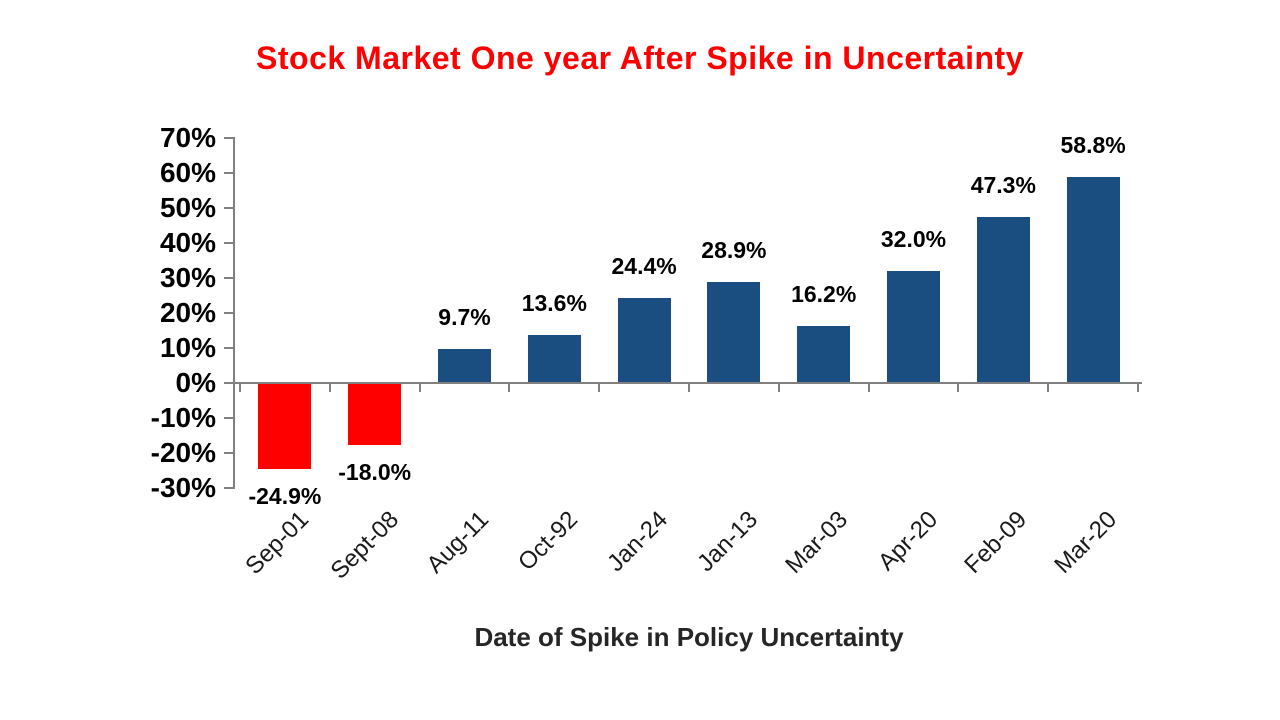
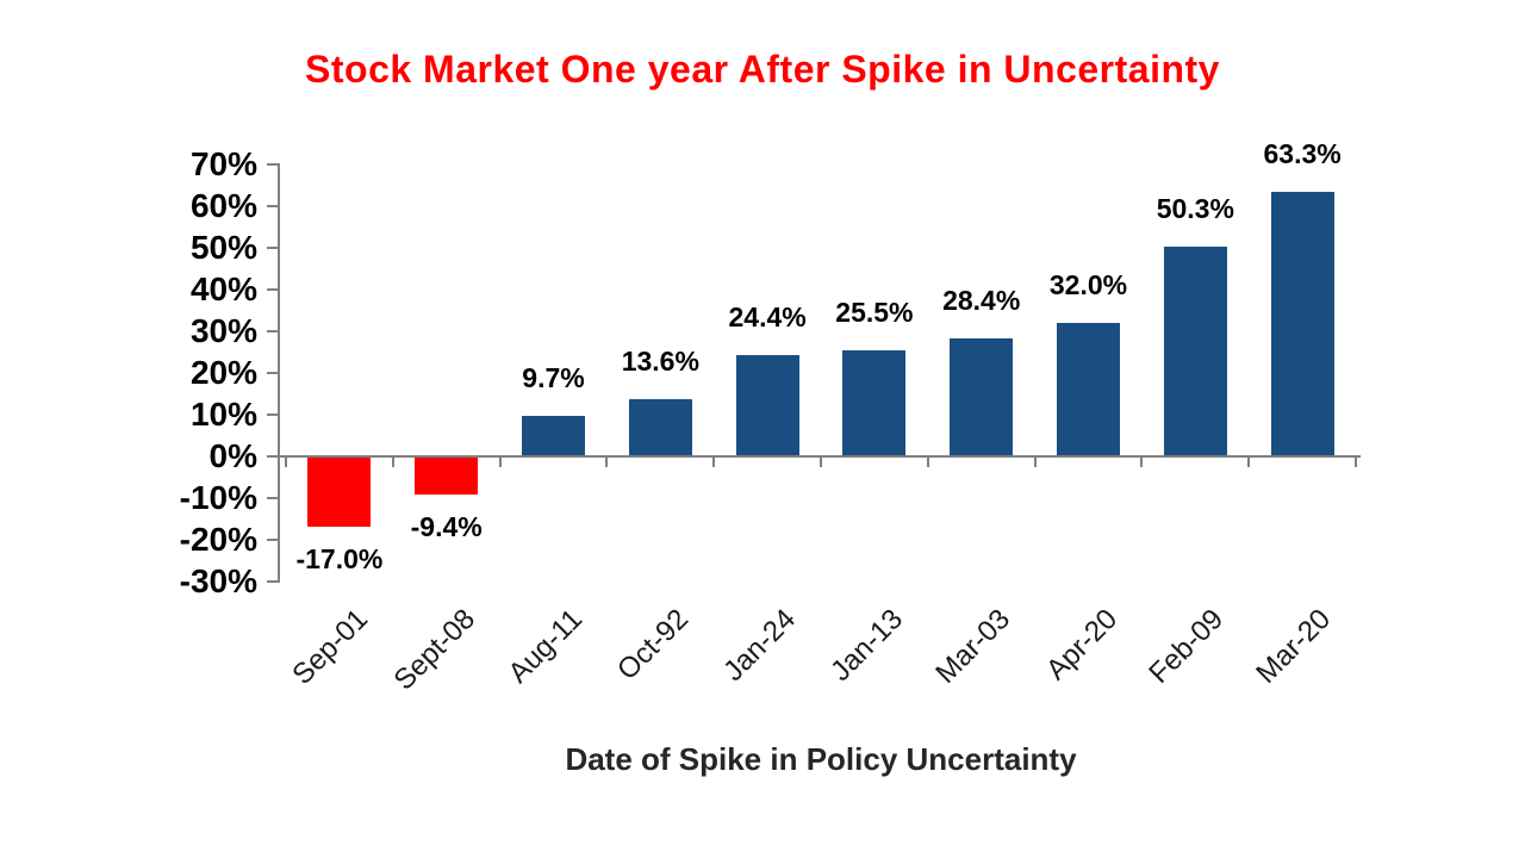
Sep-01: -24.9% -> -17.0%
Sept-08: -18.0% -> -9.4%
Jan-13: 28.9% -> 25.5%
Mar-03: 16.2% -> 28.4%
Feb-09: 47.3% -> 50.3%
Mar-20: 58.8% -> 63.3%
